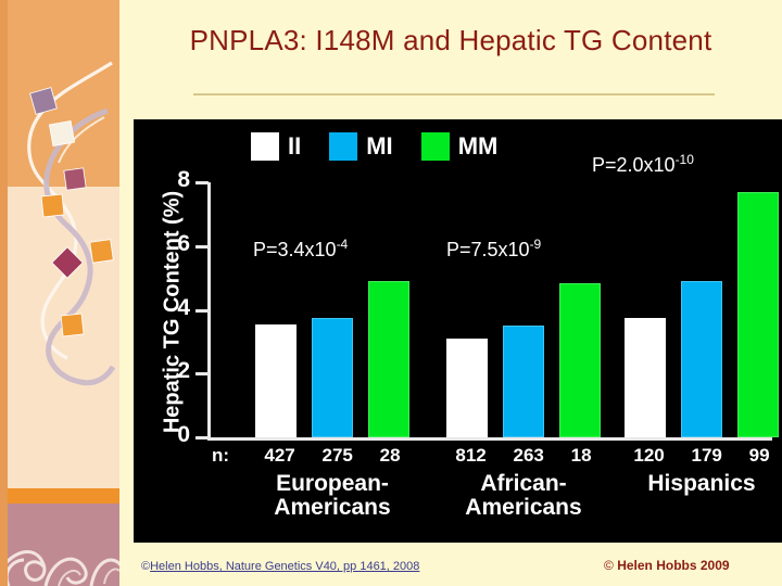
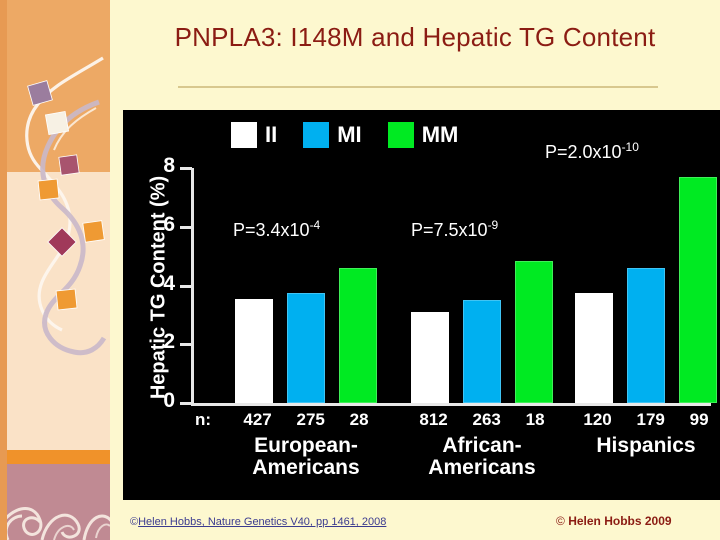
MM/European- Americans: 4.9 -> 4.6
MI/Hispanics: 4.9 -> 4.6
